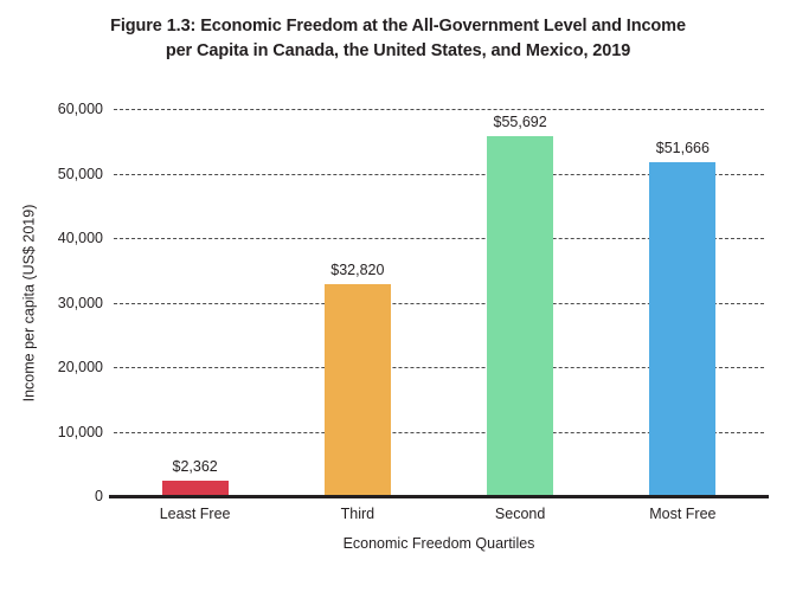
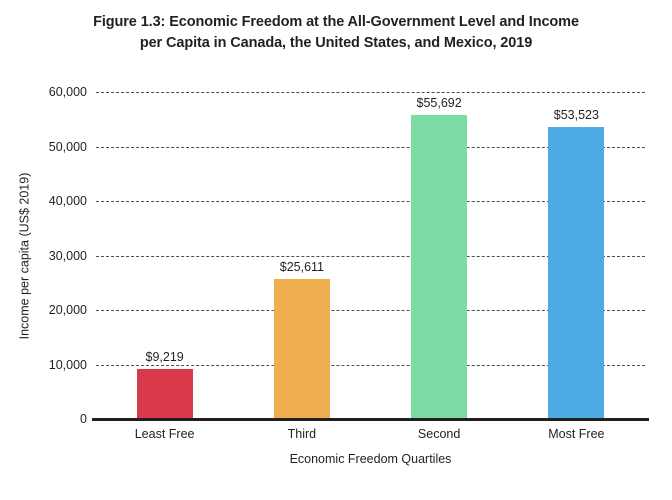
Least Free: $2,362 -> $9,219
Third: $32,820 -> $25,611
Most Free: $51,666 -> $53,523
